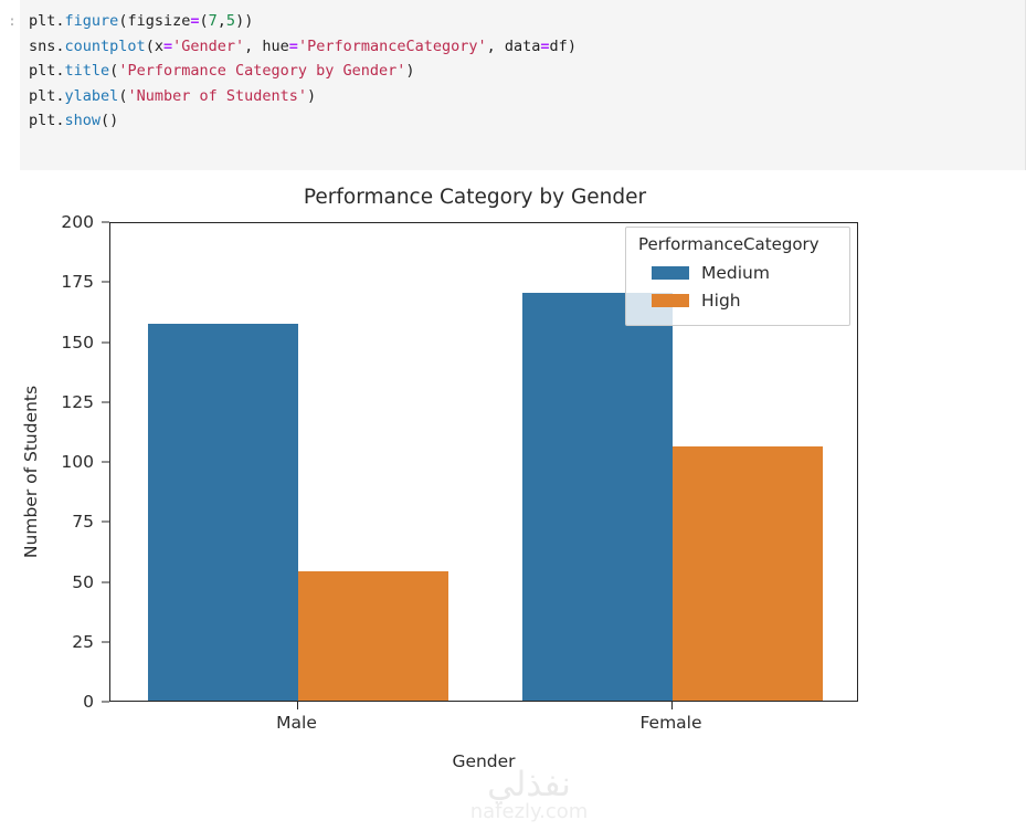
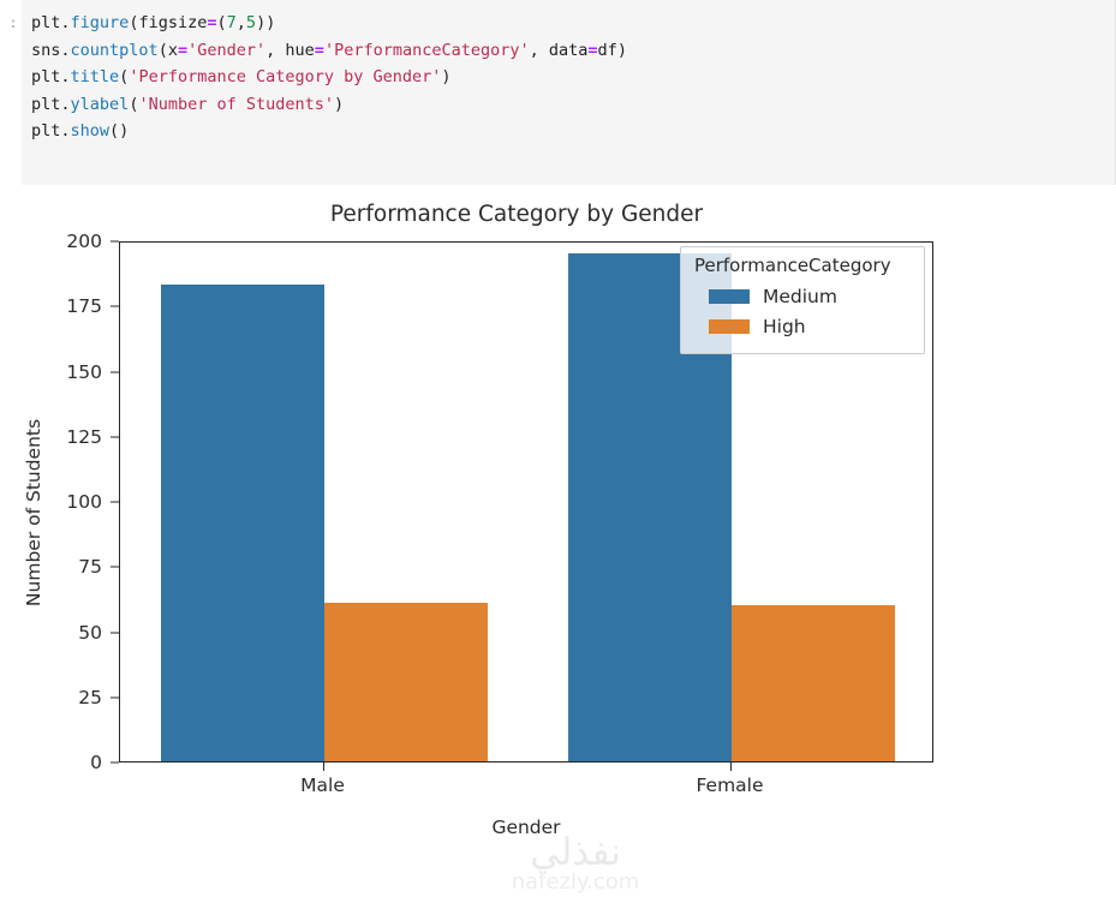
Medium/Male: 157 -> 183
High/Male: 54 -> 61
Medium/Female: 170 -> 195
High/Female: 106 -> 60
